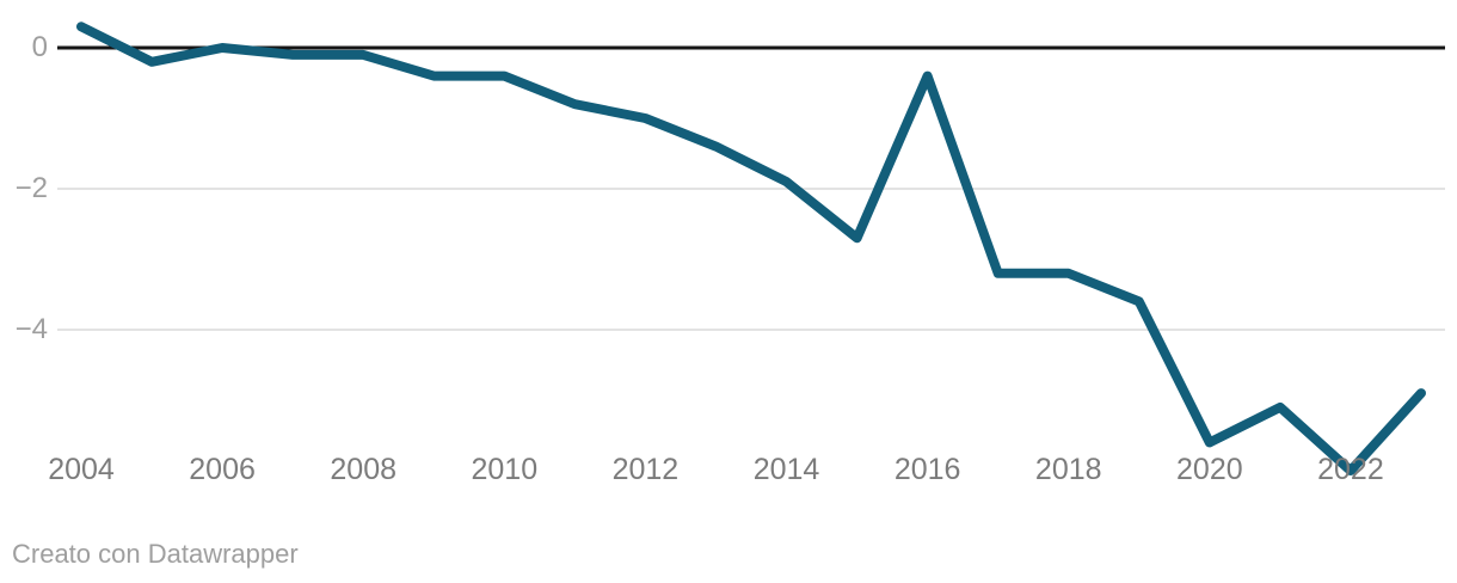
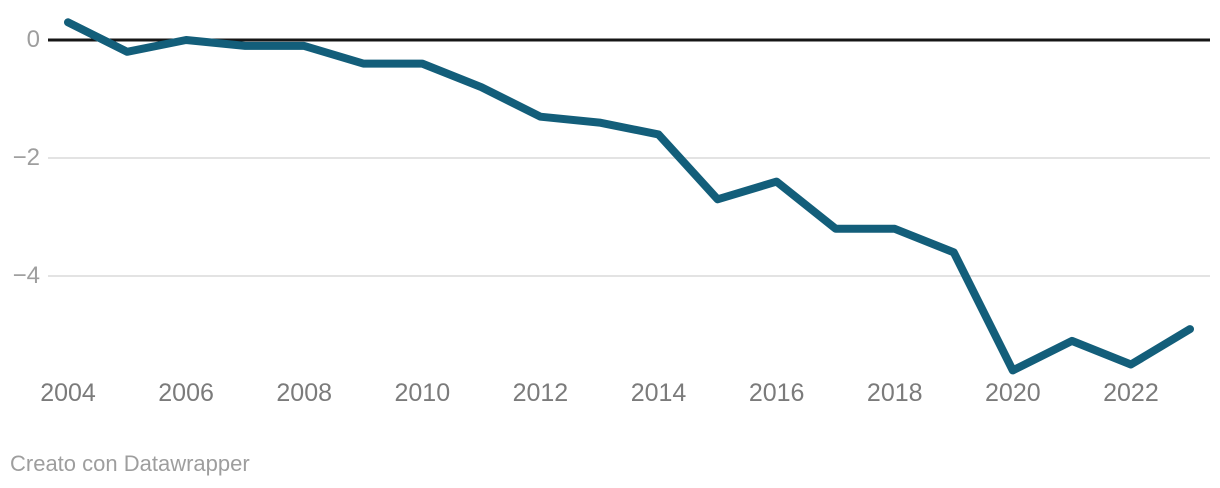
2012: -1.0 -> -1.3
2014: -1.9 -> -1.6
2016: -0.4 -> -2.4
2022: -6.0 -> -5.5
